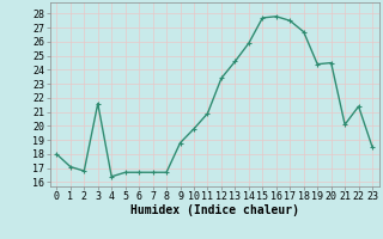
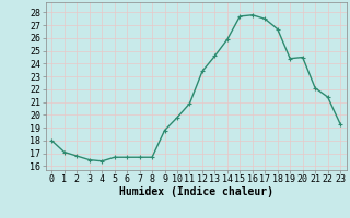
3: 21.6 -> 16.5
21: 20.1 -> 22.1
23: 18.5 -> 19.3
